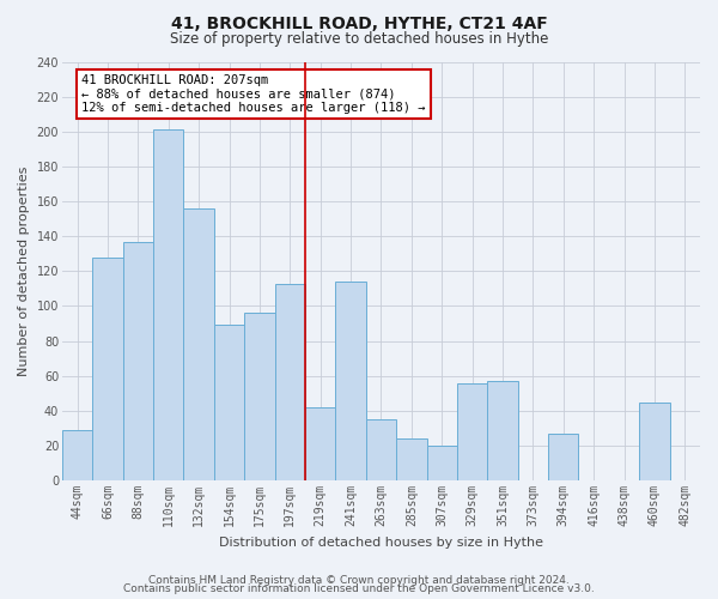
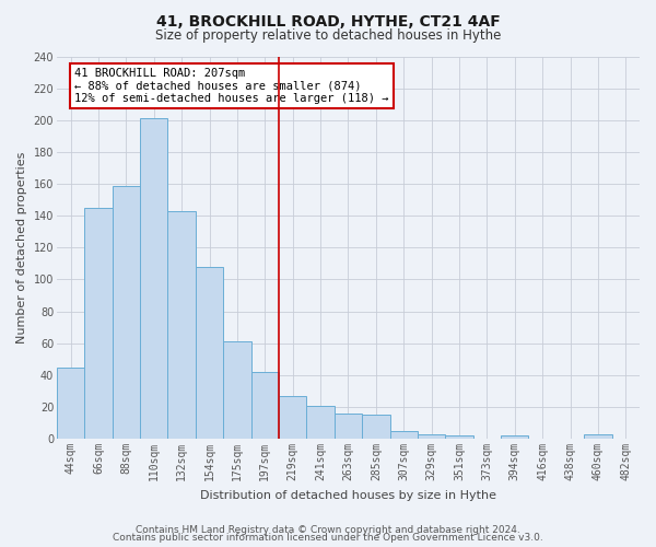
44sqm: 29 -> 45
66sqm: 128 -> 145
88sqm: 137 -> 159
132sqm: 156 -> 143
154sqm: 89 -> 108
175sqm: 96 -> 61
197sqm: 113 -> 42
219sqm: 42 -> 27
241sqm: 114 -> 21
263sqm: 35 -> 16
285sqm: 24 -> 15
307sqm: 20 -> 5
329sqm: 56 -> 3
351sqm: 57 -> 2
394sqm: 27 -> 2
460sqm: 45 -> 3
